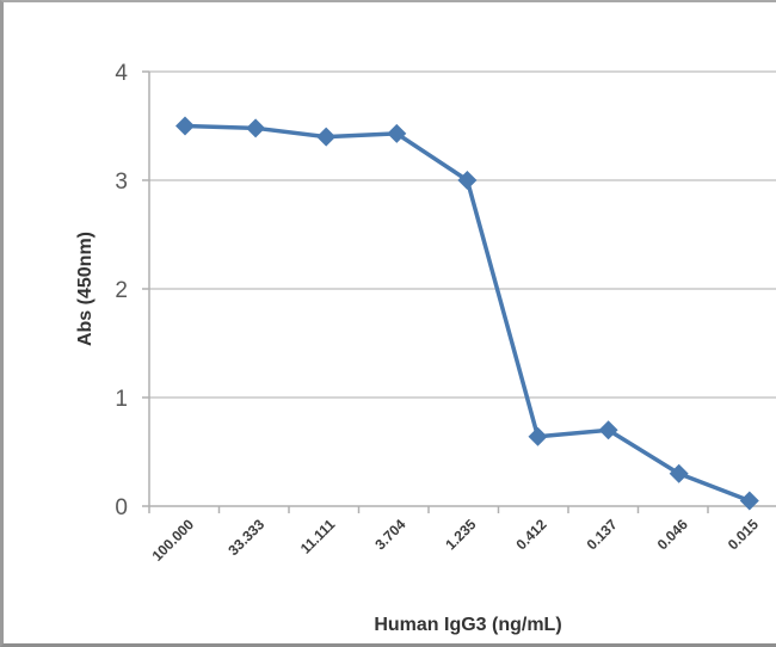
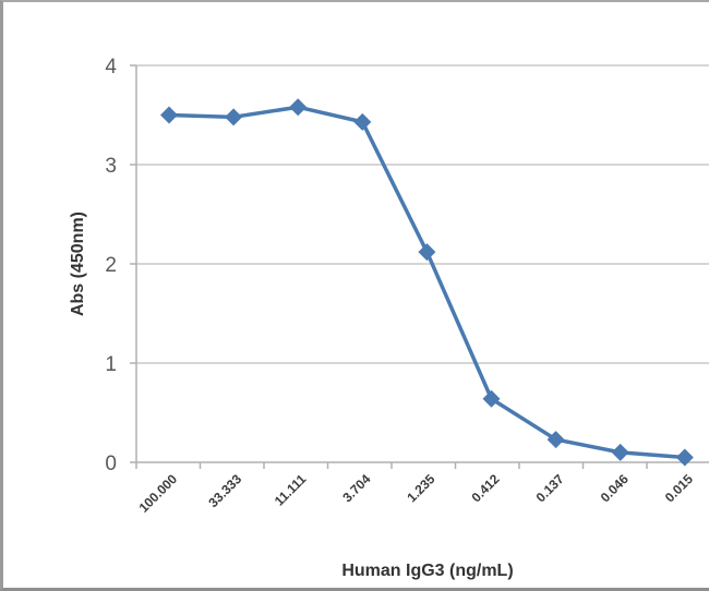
11.111: 3.4 -> 3.6
1.235: 3.0 -> 2.1
0.137: 0.7 -> 0.2
0.046: 0.3 -> 0.1
